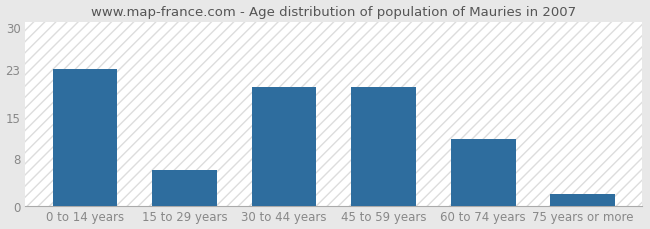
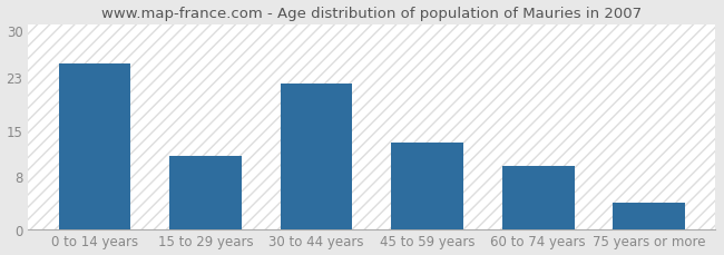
0 to 14 years: 23.0 -> 25.0
15 to 29 years: 6.0 -> 11.0
30 to 44 years: 20.0 -> 22.0
45 to 59 years: 20.0 -> 13.0
60 to 74 years: 11.2 -> 9.5
75 years or more: 2.0 -> 4.0
